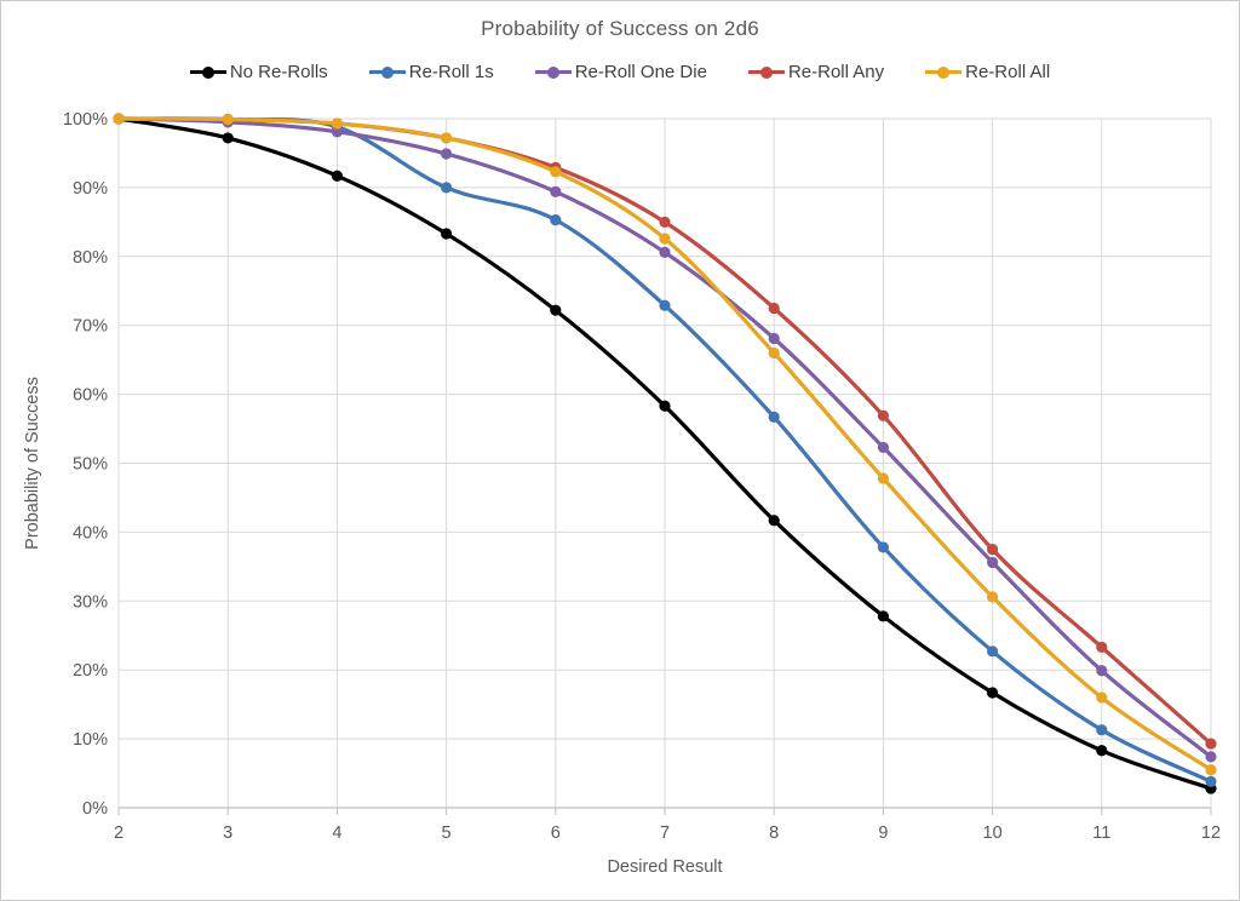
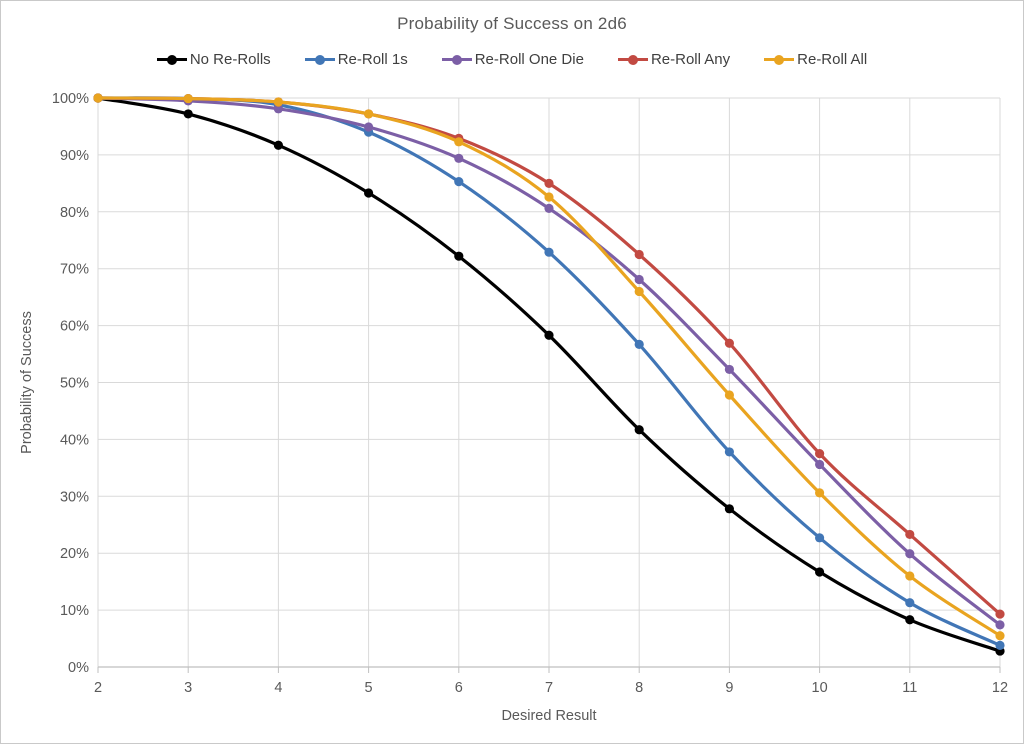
Re-Roll 1s/5: 90% -> 94%
